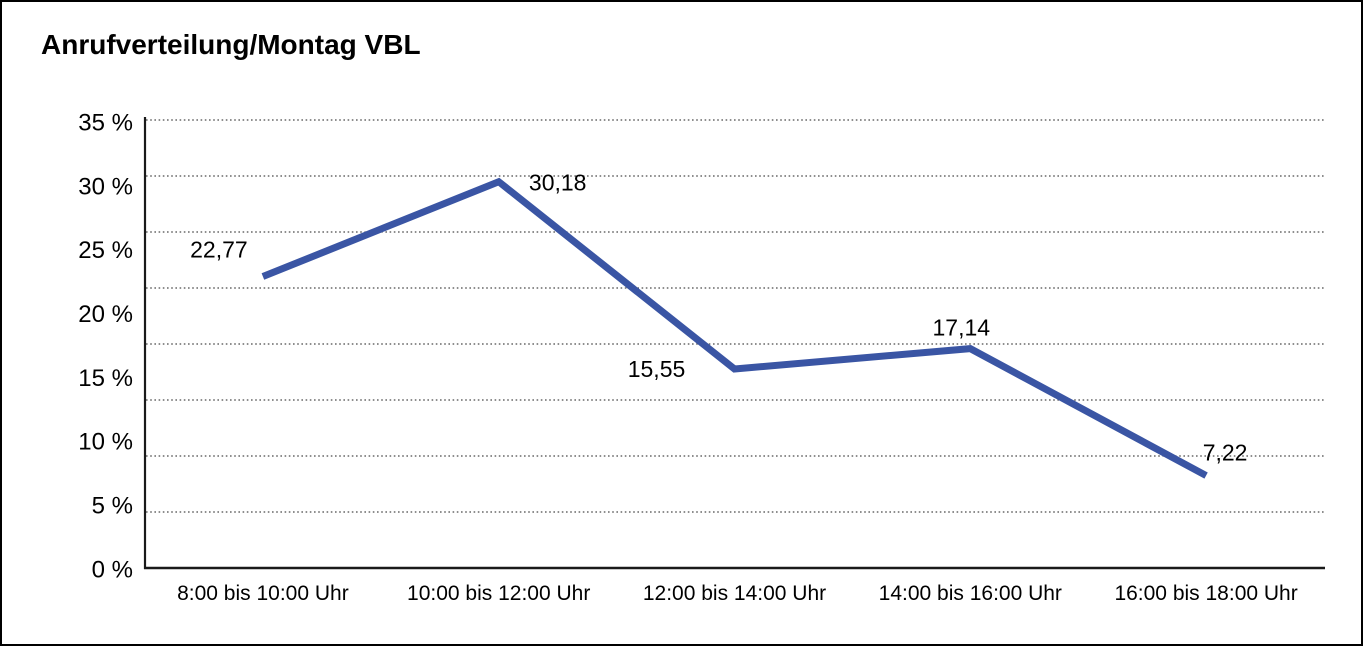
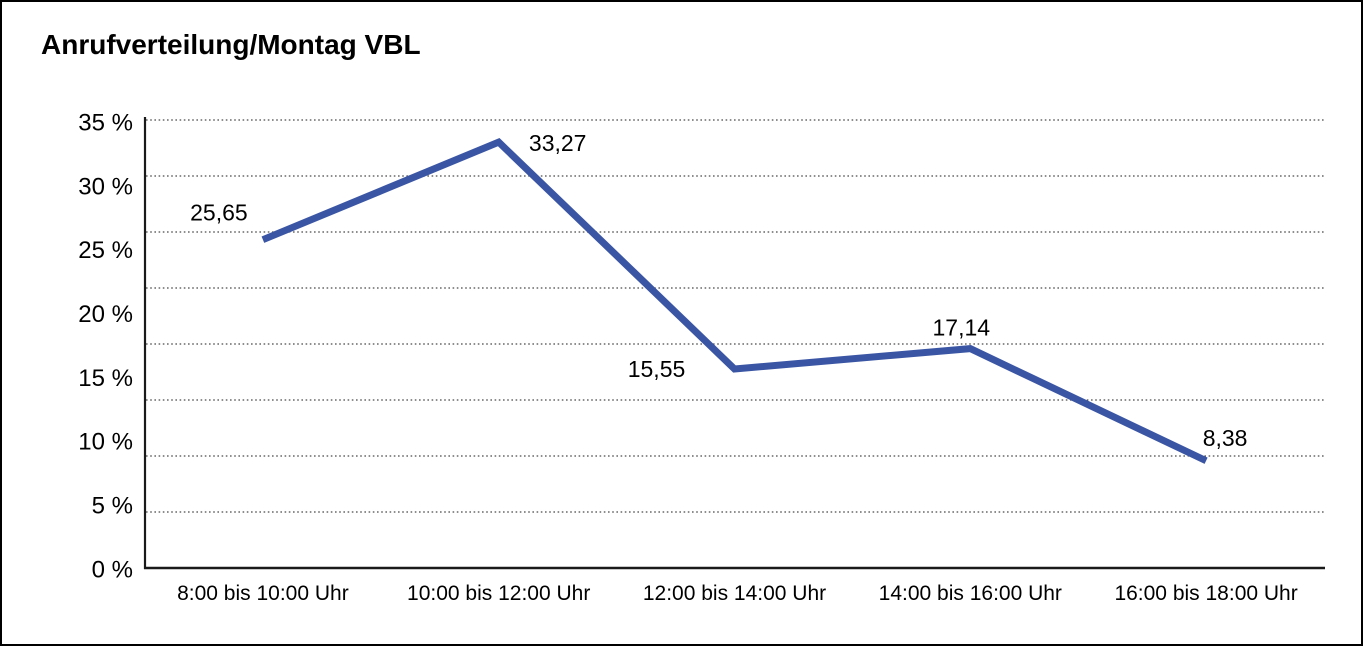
8:00 bis 10:00 Uhr: 22,77 -> 25,65
10:00 bis 12:00 Uhr: 30,18 -> 33,27
16:00 bis 18:00 Uhr: 7,22 -> 8,38
